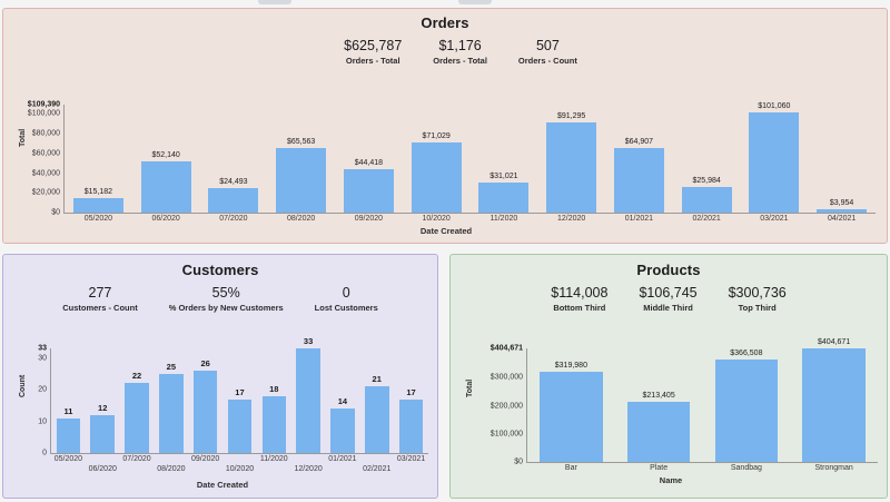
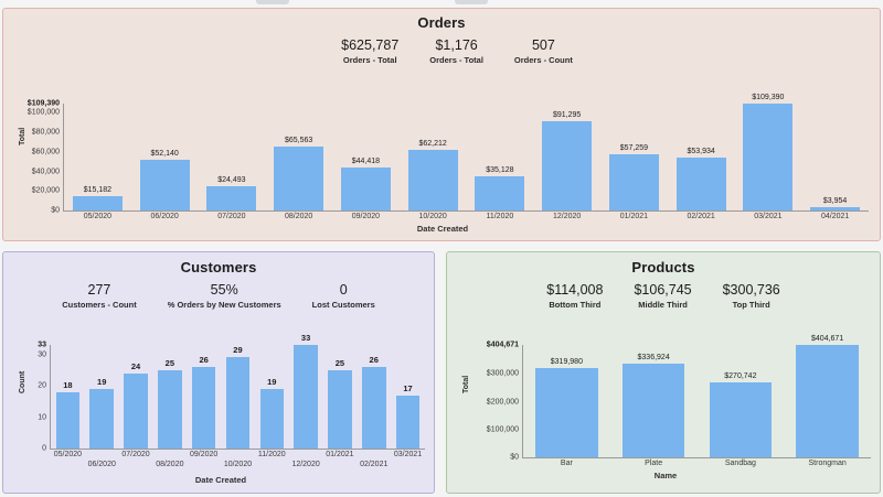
Orders/10/2020: $71,029 -> $62,212
Orders/11/2020: $31,021 -> $35,128
Orders/01/2021: $64,907 -> $57,259
Orders/02/2021: $25,984 -> $53,934
Orders/03/2021: $101,060 -> $109,390
Customers/05/2020: 11 -> 18
Customers/06/2020: 12 -> 19
Customers/07/2020: 22 -> 24
Customers/10/2020: 17 -> 29
Customers/11/2020: 18 -> 19
Customers/01/2021: 14 -> 25
Customers/02/2021: 21 -> 26
Products/Plate: $213,405 -> $336,924
Products/Sandbag: $366,508 -> $270,742
